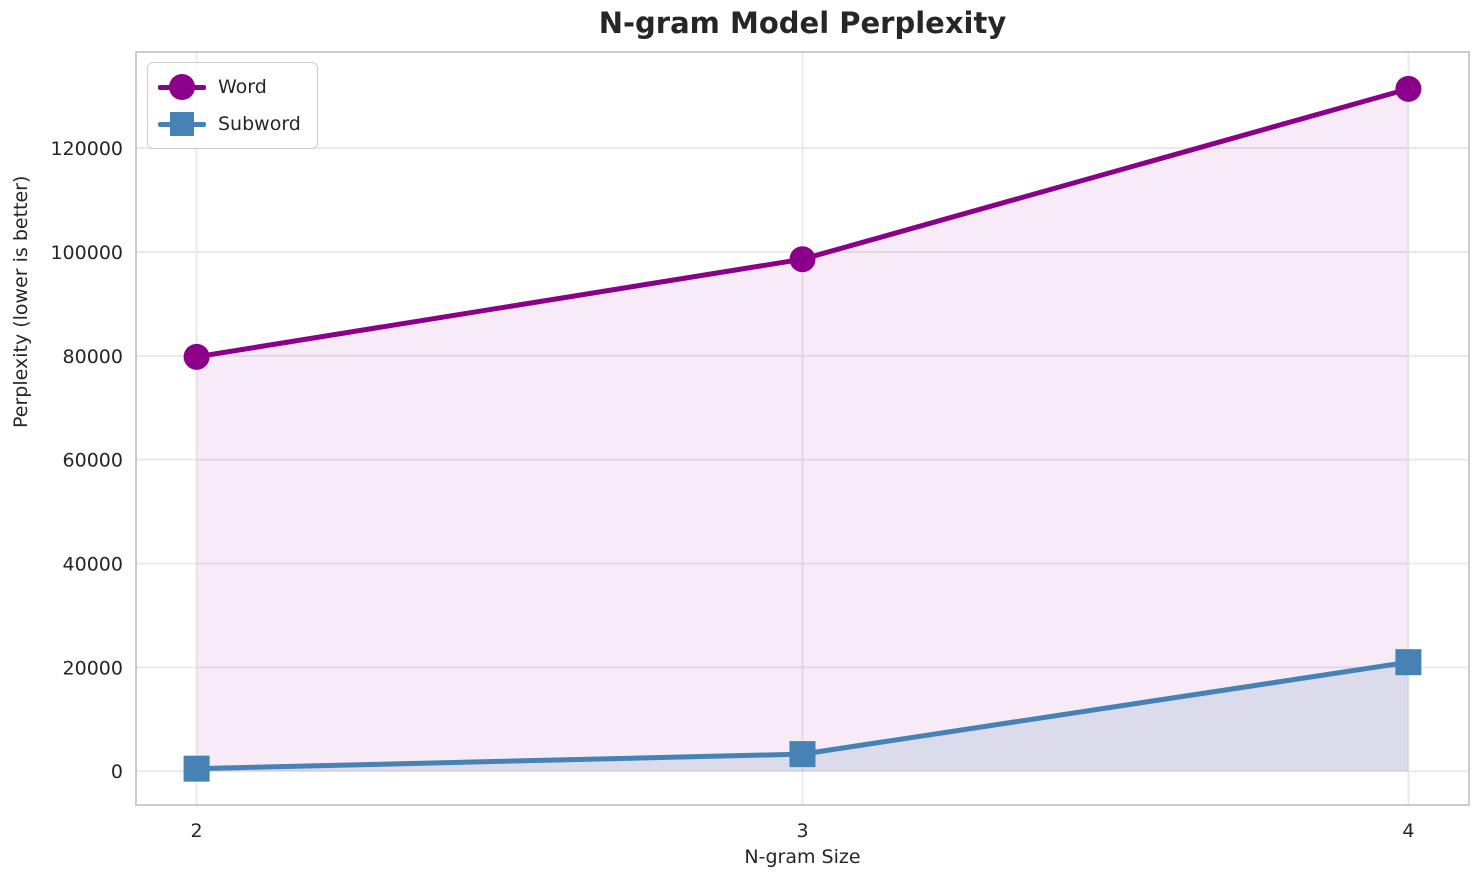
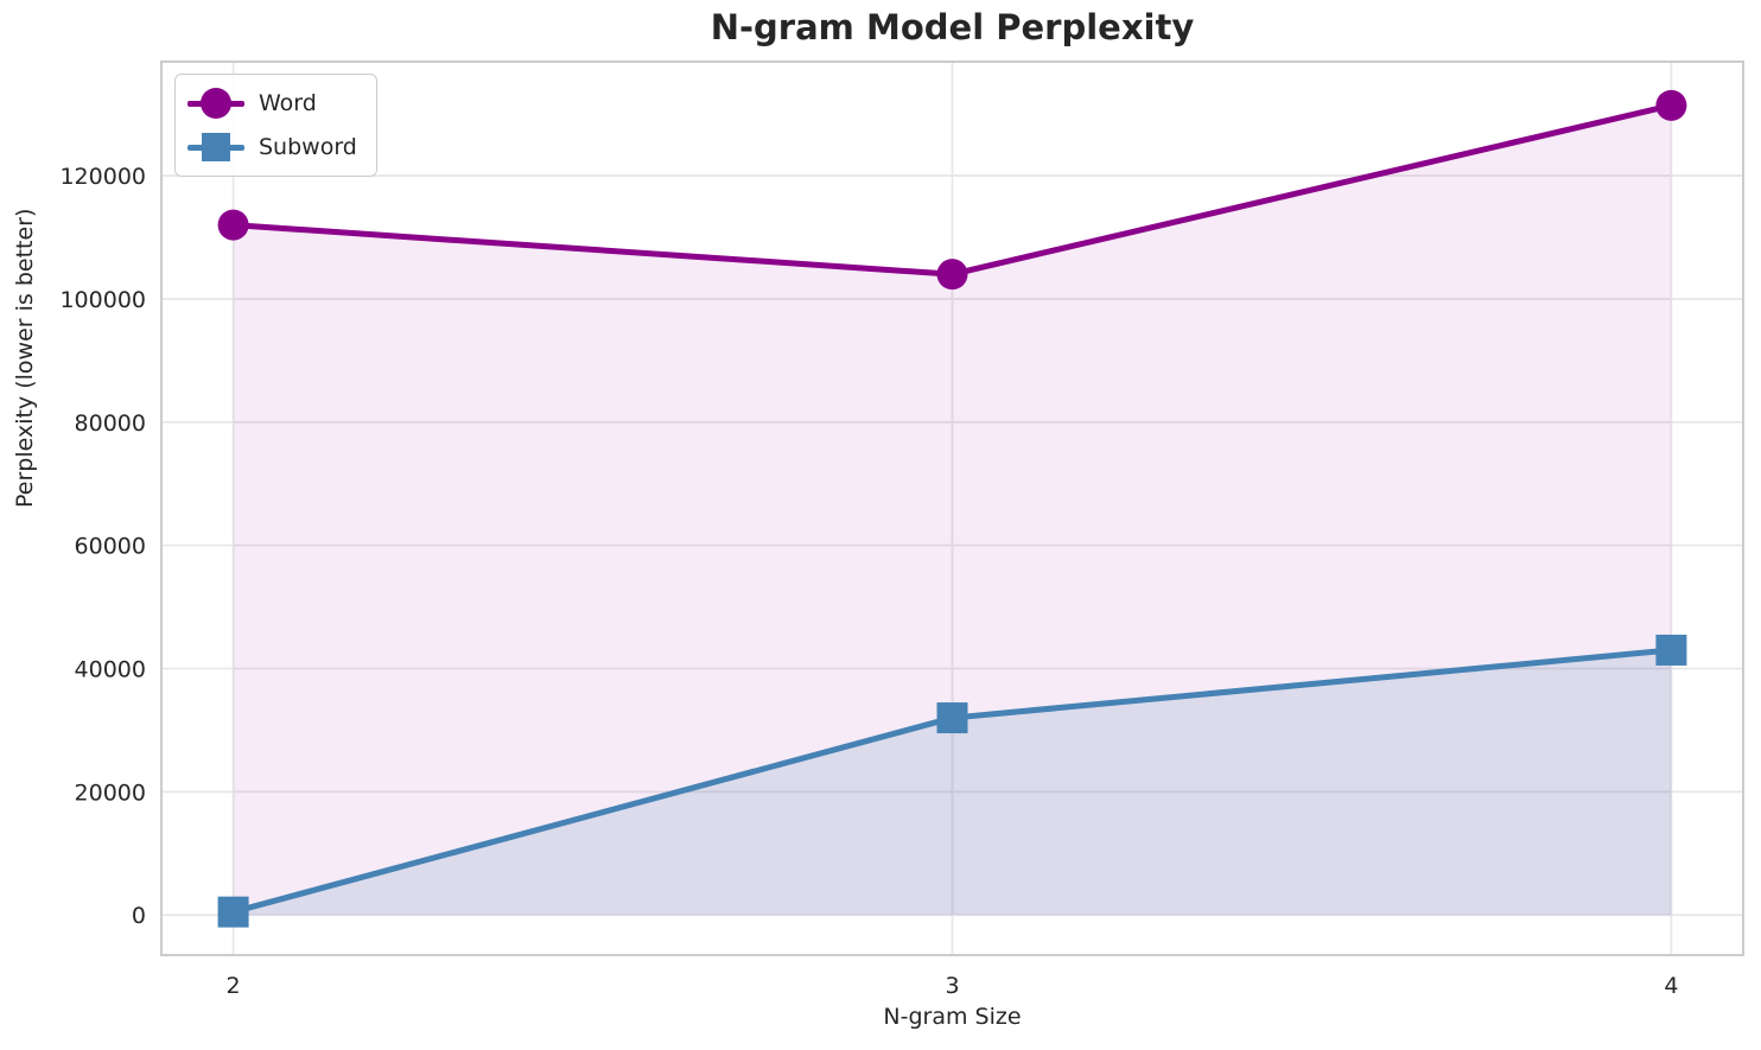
Word/2: 80000 -> 112000
Word/3: 99000 -> 104000
Subword/3: 3000 -> 32000
Subword/4: 21000 -> 43000
